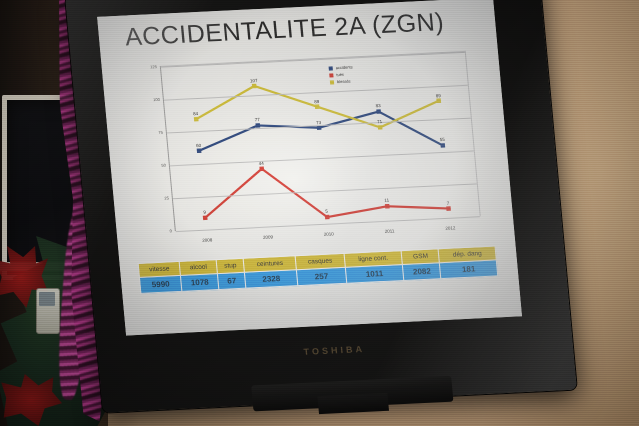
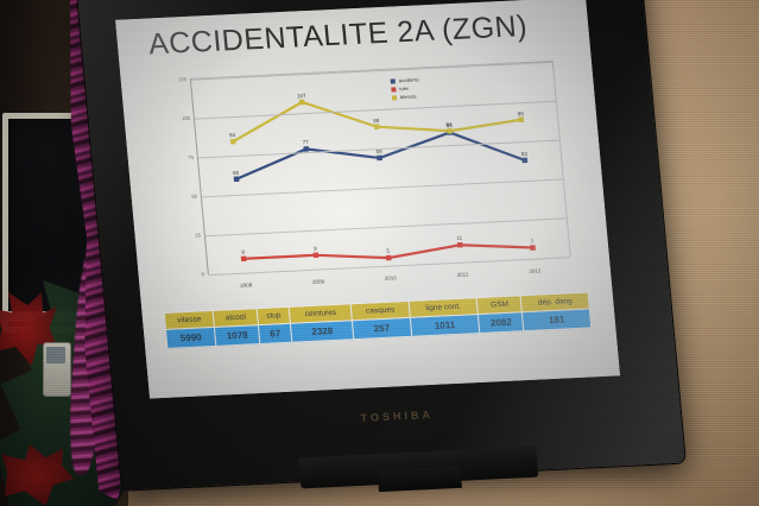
tués/2009: 44 -> 9
accidents/2010: 73 -> 69
blessés/2011: 71 -> 84
accidents/2012: 55 -> 63
